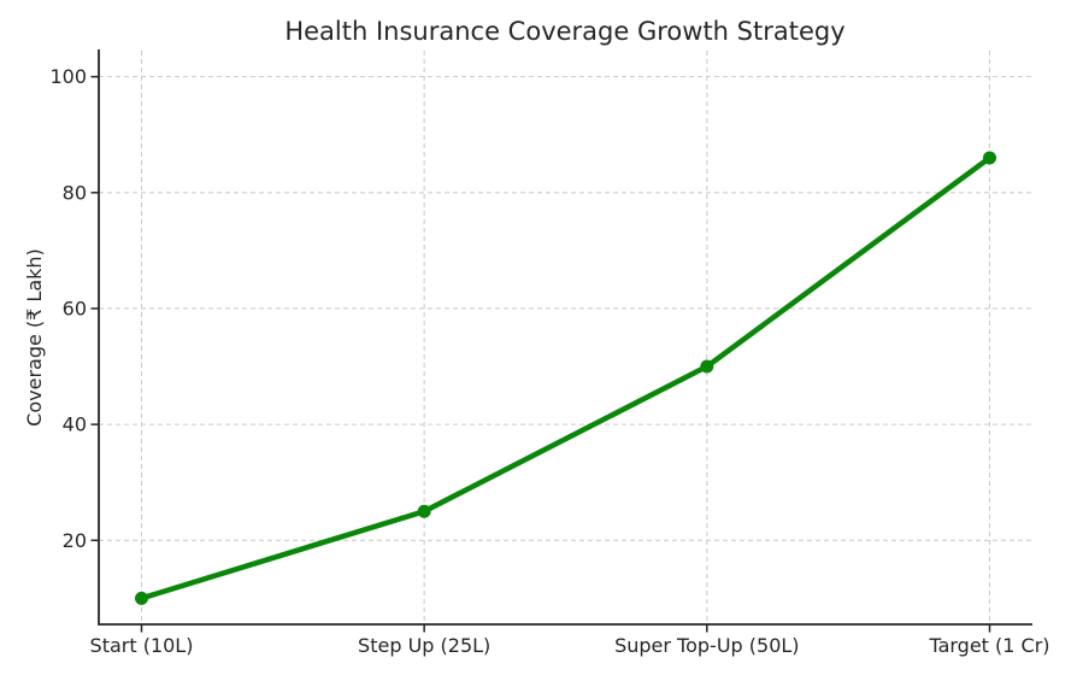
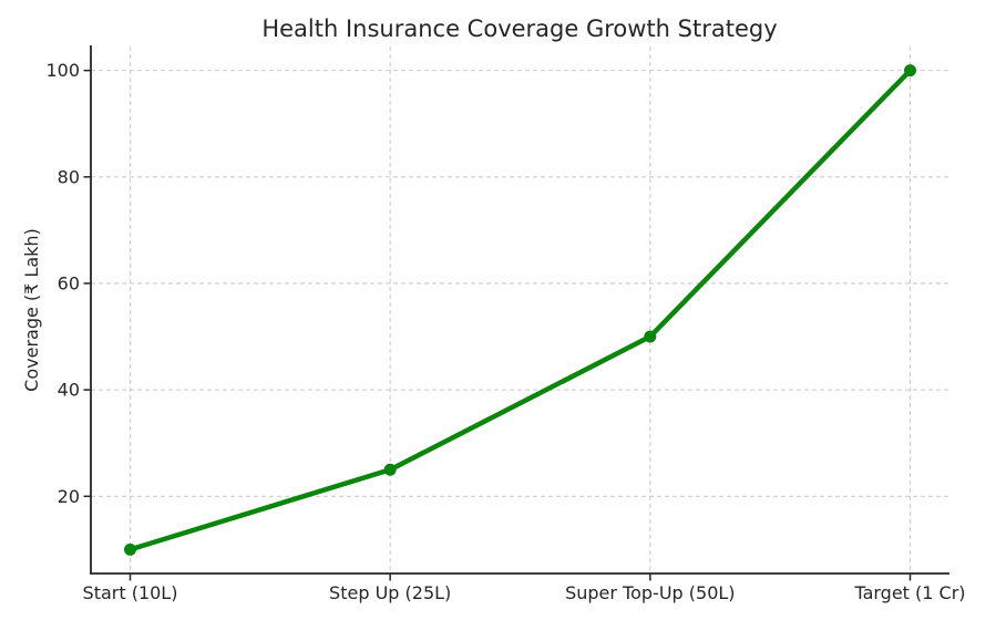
Target (1 Cr): 86 -> 100
